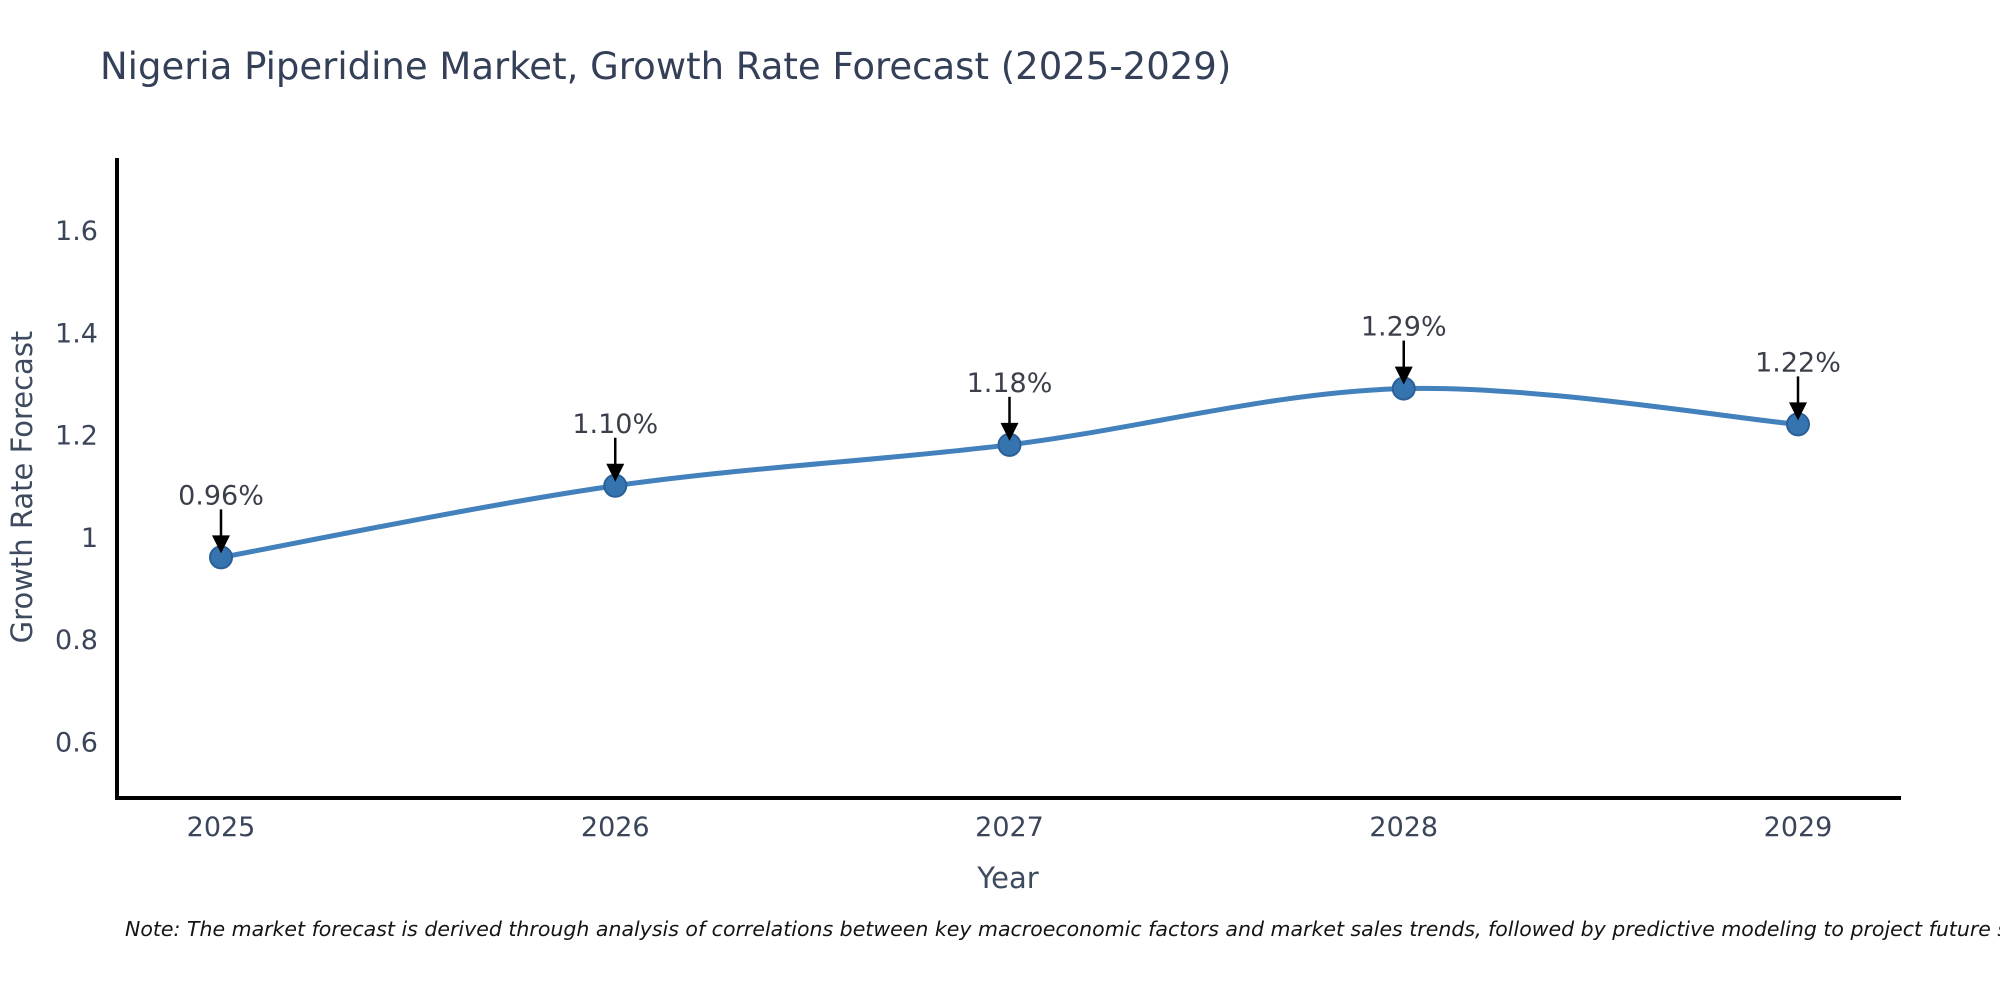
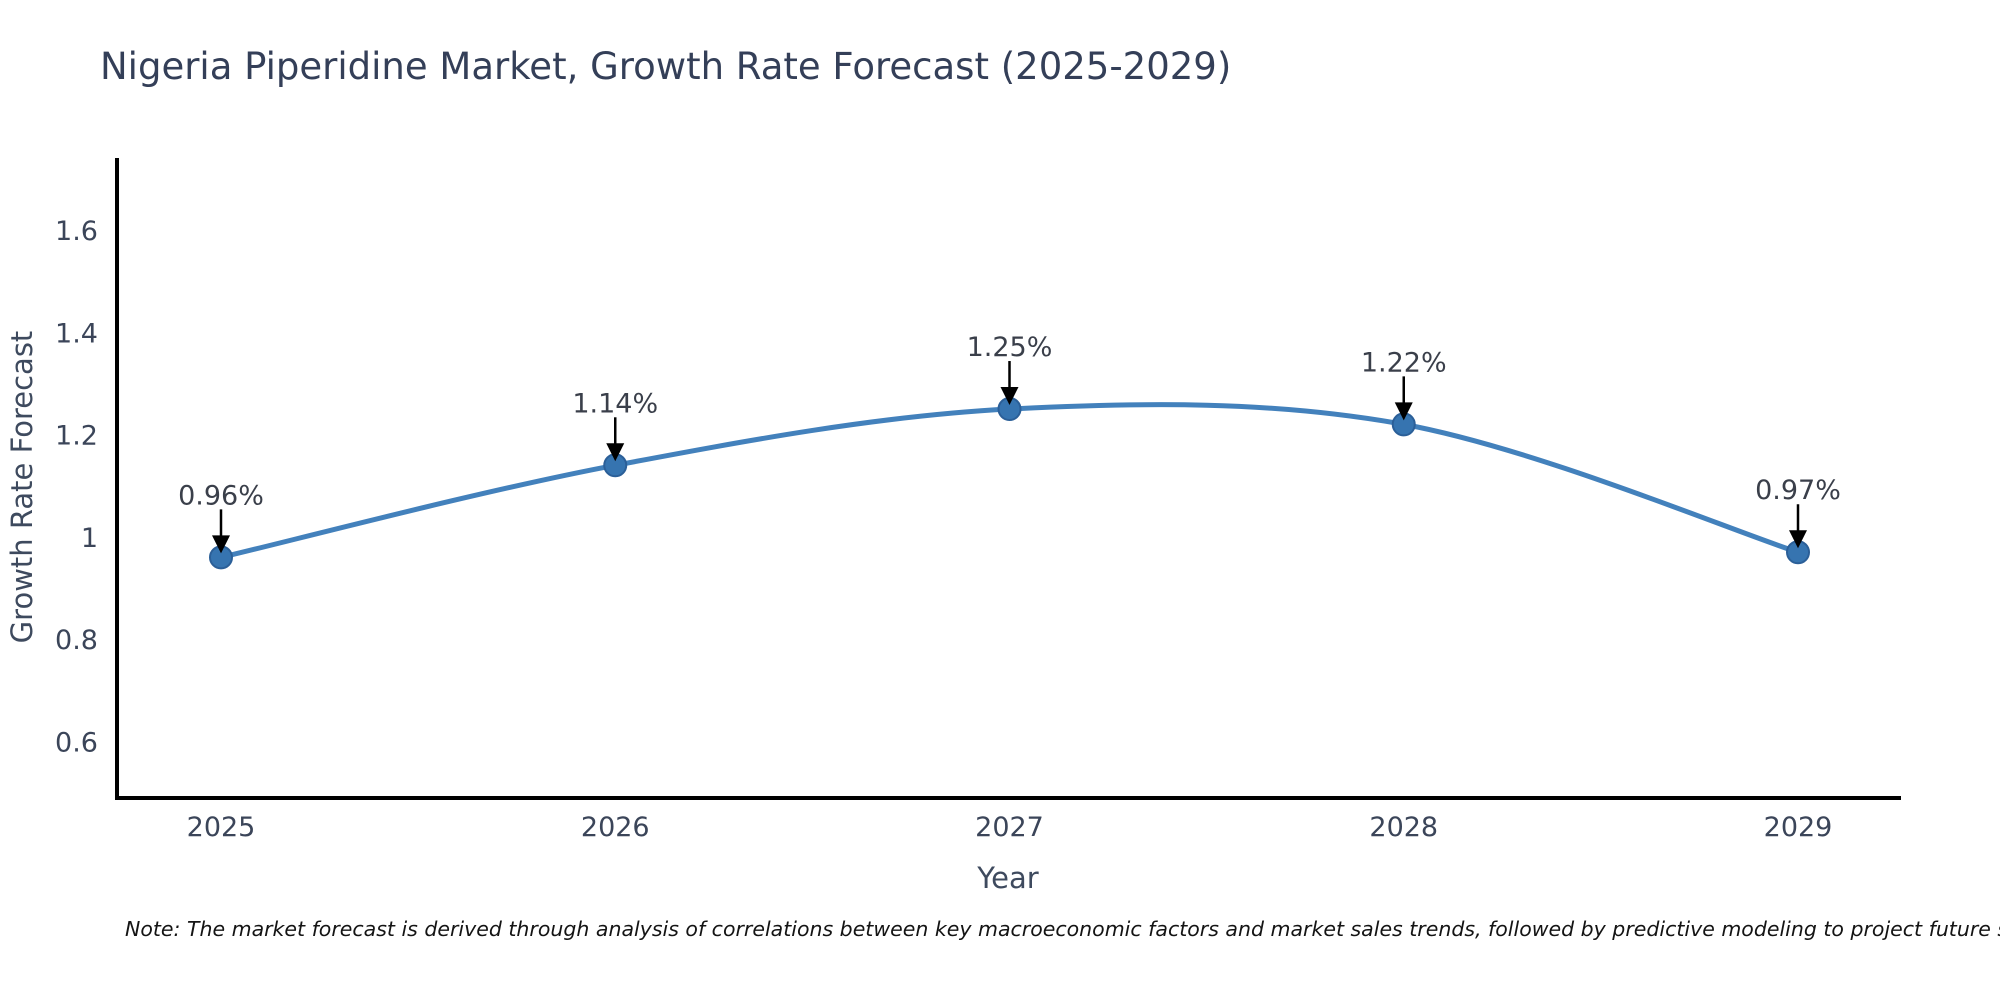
2026: 1.10% -> 1.14%
2027: 1.18% -> 1.25%
2028: 1.29% -> 1.22%
2029: 1.22% -> 0.97%
